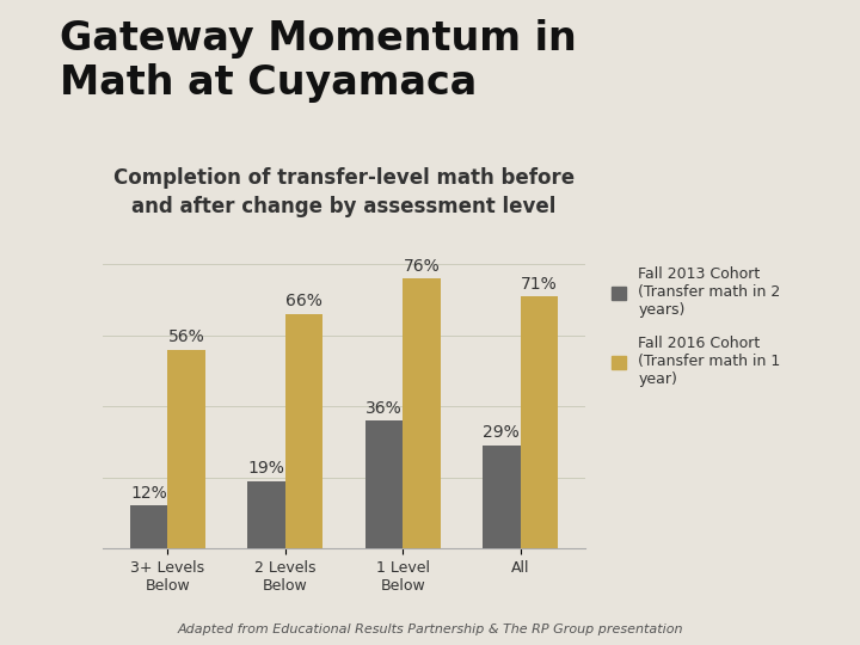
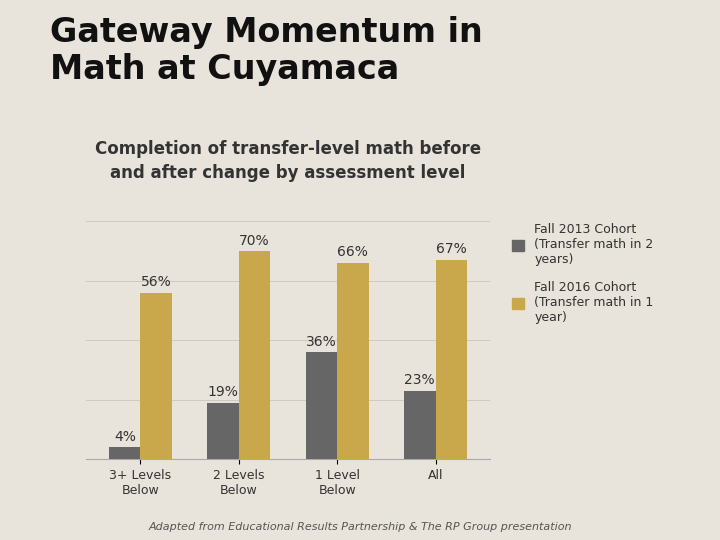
Fall 2013 Cohort (Transfer math in 2 years)/3+ Levels Below: 12% -> 4%
Fall 2016 Cohort (Transfer math in 1 year)/2 Levels Below: 66% -> 70%
Fall 2016 Cohort (Transfer math in 1 year)/1 Level Below: 76% -> 66%
Fall 2013 Cohort (Transfer math in 2 years)/All: 29% -> 23%
Fall 2016 Cohort (Transfer math in 1 year)/All: 71% -> 67%
